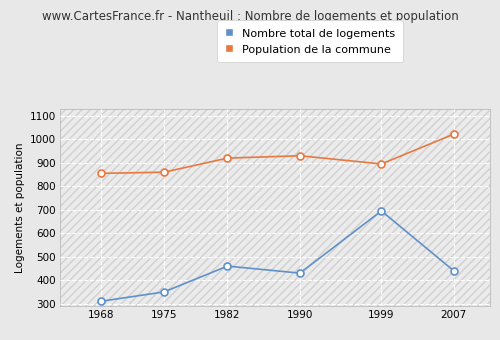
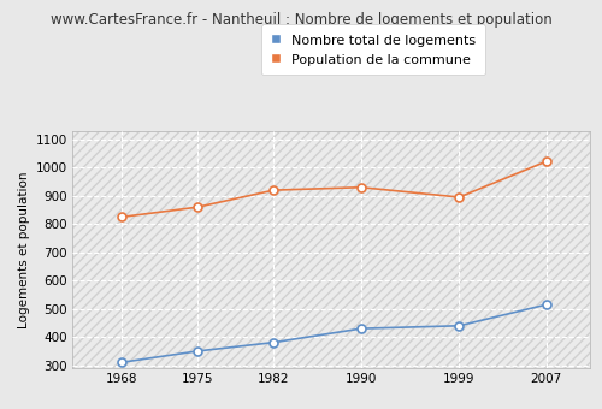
Population de la commune/1968: 855 -> 825
Nombre total de logements/1982: 460 -> 381
Nombre total de logements/1999: 695 -> 440
Nombre total de logements/2007: 440 -> 515
